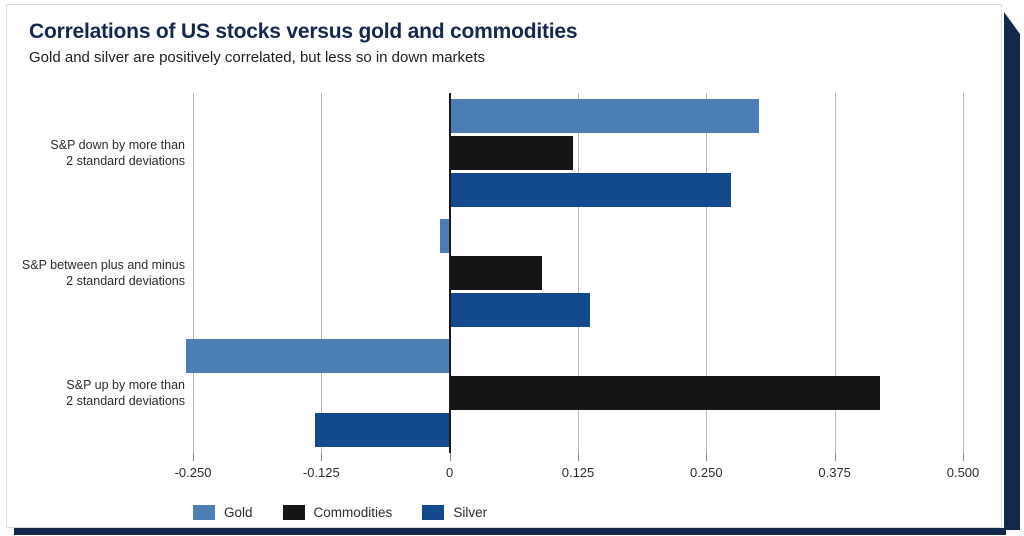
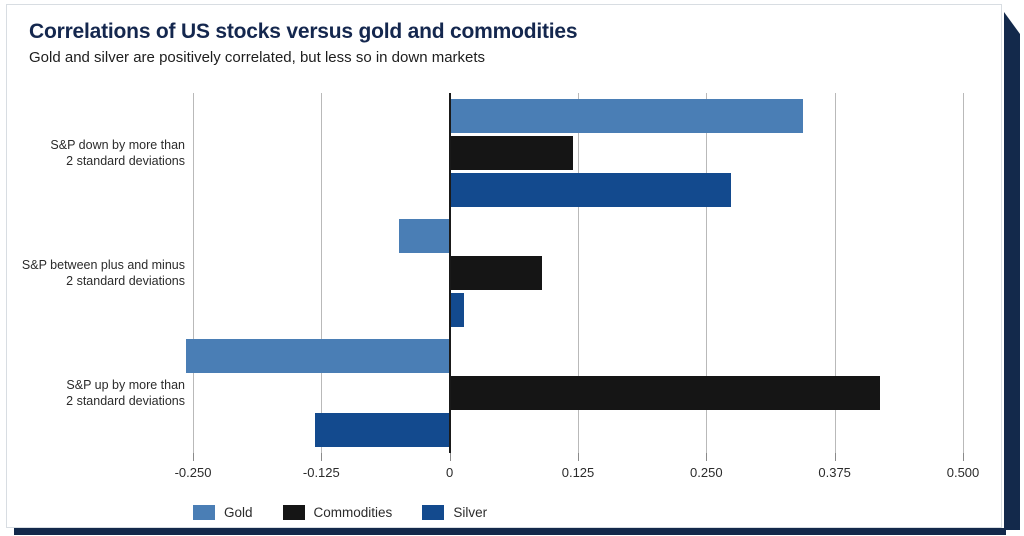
Gold/S&P down by more than 2 standard deviations: 0.301 -> 0.344
Gold/S&P between plus and minus 2 standard deviations: -0.009 -> -0.049
Silver/S&P between plus and minus 2 standard deviations: 0.137 -> 0.014
